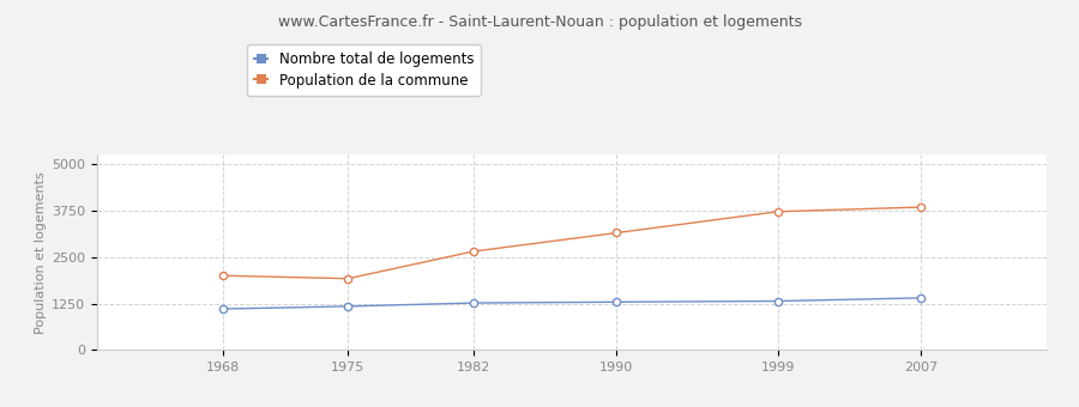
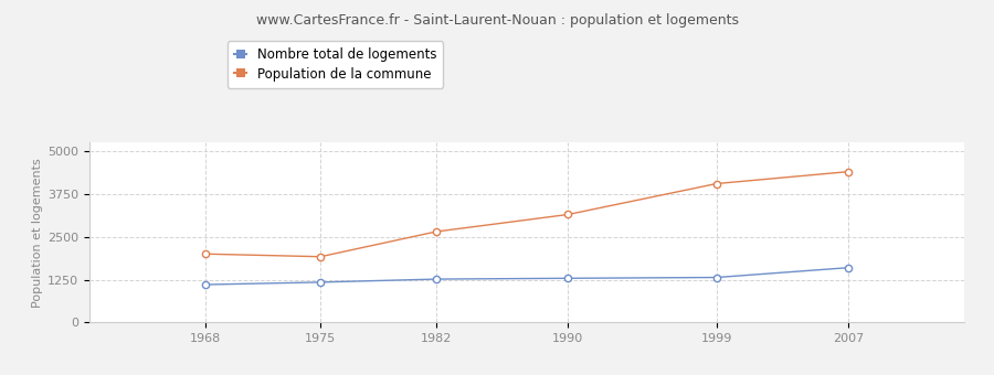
Population de la commune/1999: 3720 -> 4050
Nombre total de logements/2007: 1400 -> 1600
Population de la commune/2007: 3840 -> 4400
